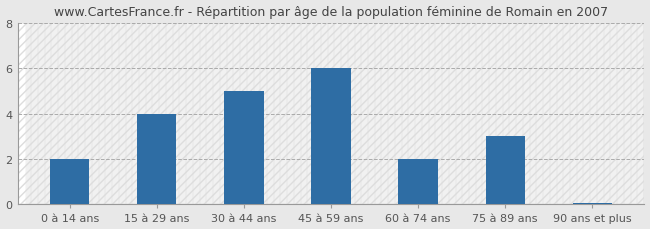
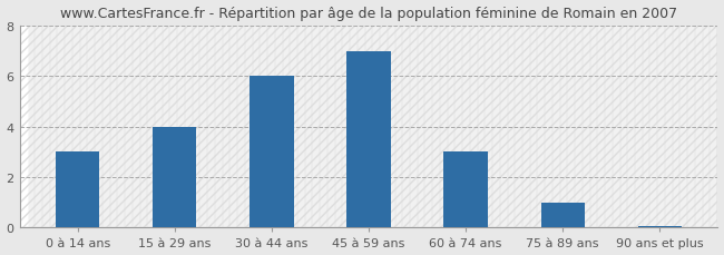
0 à 14 ans: 2.00 -> 3.00
30 à 44 ans: 5.00 -> 6.00
45 à 59 ans: 6.00 -> 7.00
60 à 74 ans: 2.00 -> 3.00
75 à 89 ans: 3.00 -> 1.00
